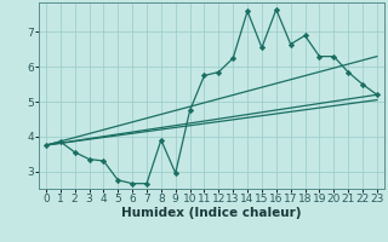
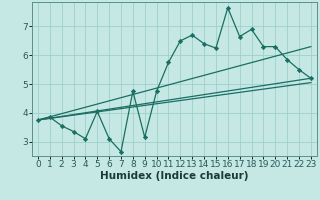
4: 3.30 -> 3.10
5: 2.75 -> 4.05
6: 2.65 -> 3.10
8: 3.90 -> 4.75
9: 2.95 -> 3.15
12: 5.85 -> 6.50
13: 6.25 -> 6.70
14: 7.60 -> 6.40
15: 6.55 -> 6.25
